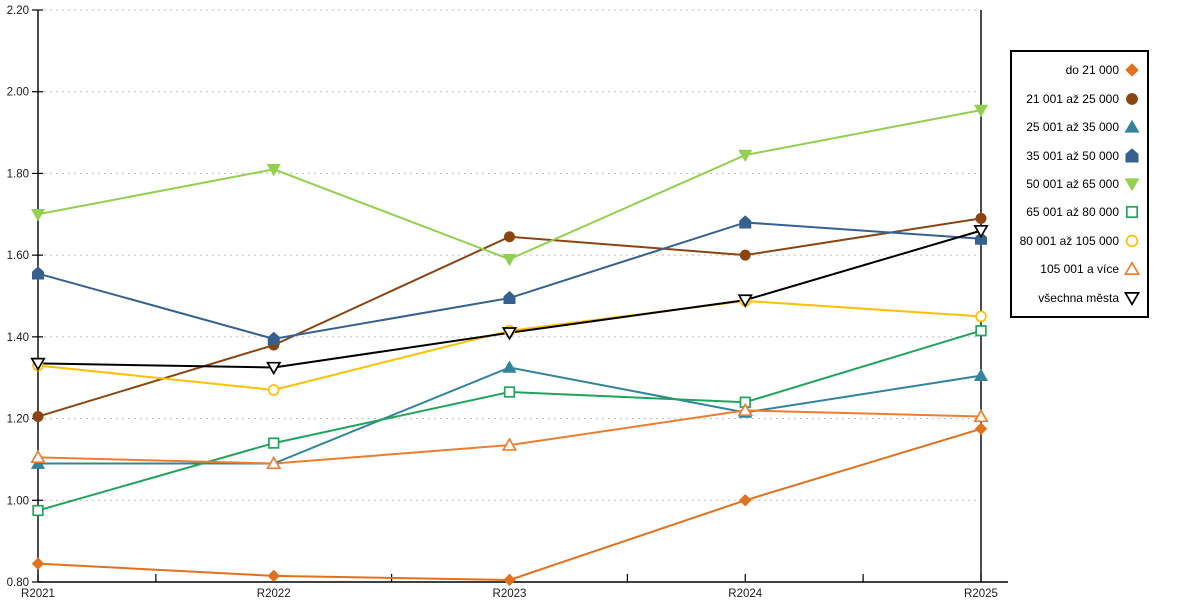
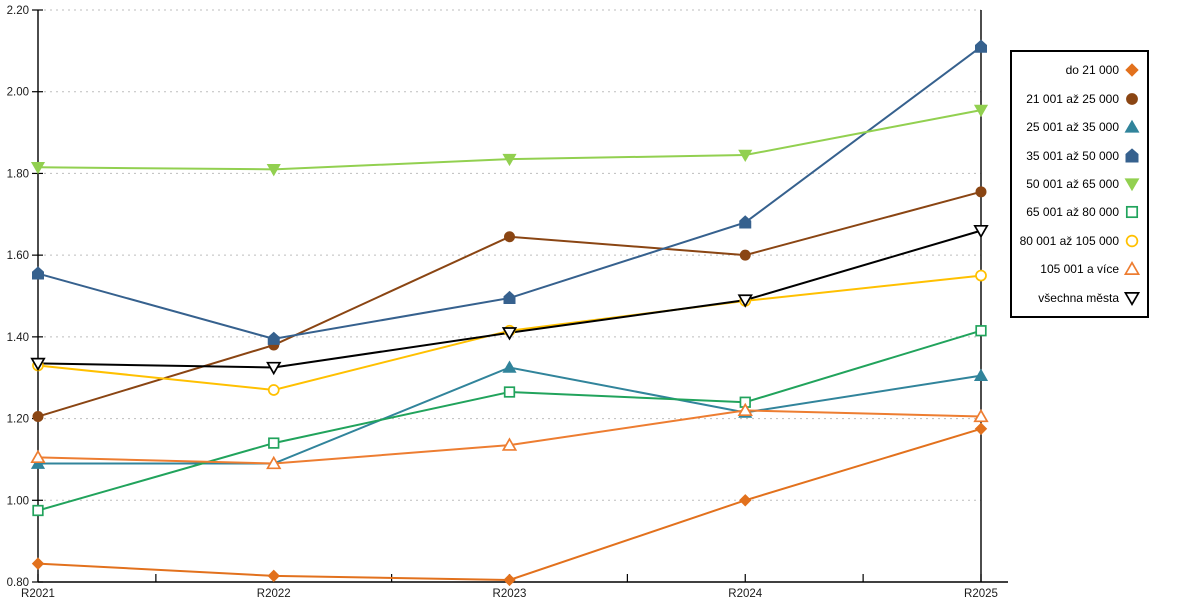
50 001 až 65 000/R2021: 1.70 -> 1.81
50 001 až 65 000/R2023: 1.59 -> 1.83
21 001 až 25 000/R2025: 1.69 -> 1.75
35 001 až 50 000/R2025: 1.64 -> 2.11
80 001 až 105 000/R2025: 1.45 -> 1.55
